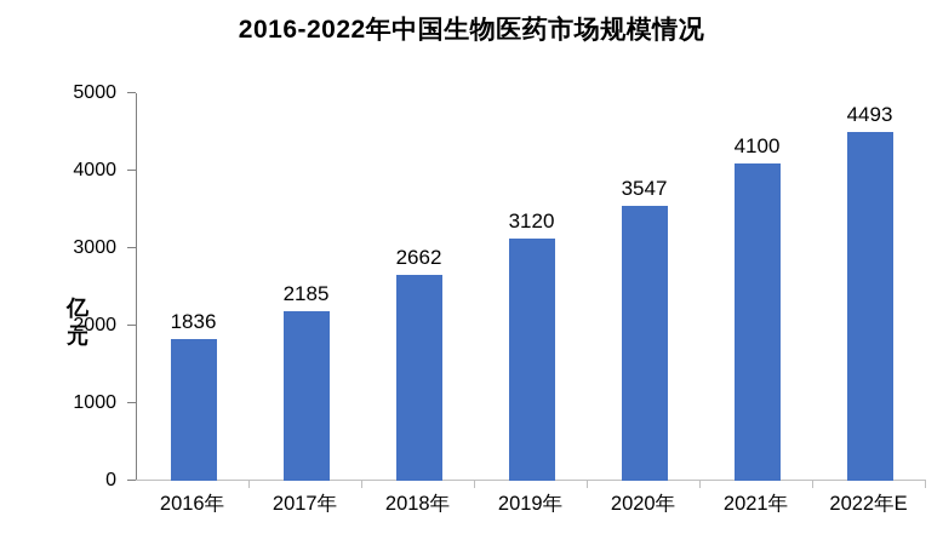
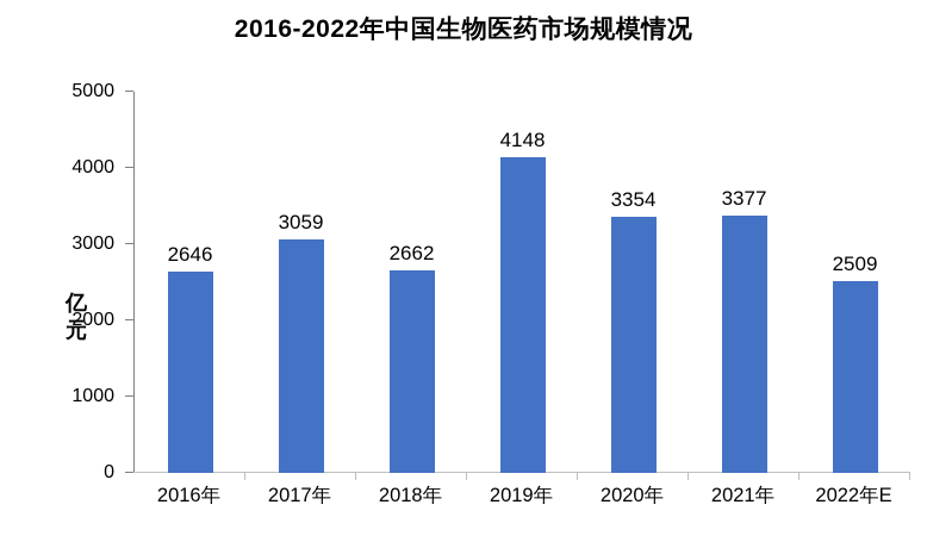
2016年: 1836 -> 2646
2017年: 2185 -> 3059
2019年: 3120 -> 4148
2020年: 3547 -> 3354
2021年: 4100 -> 3377
2022年E: 4493 -> 2509
